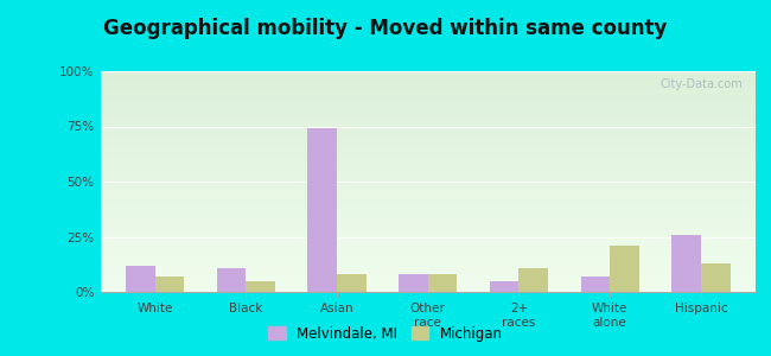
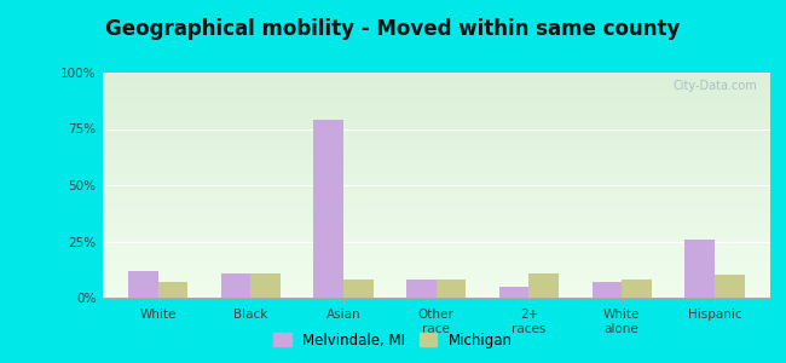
Michigan/Black: 5% -> 11%
Melvindale, MI/Asian: 74% -> 79%
Michigan/White alone: 21% -> 8%
Michigan/Hispanic: 13% -> 10%
